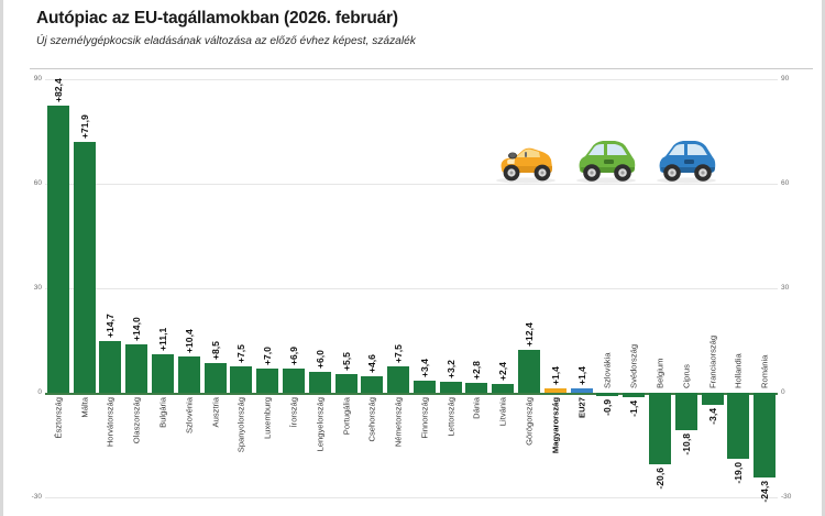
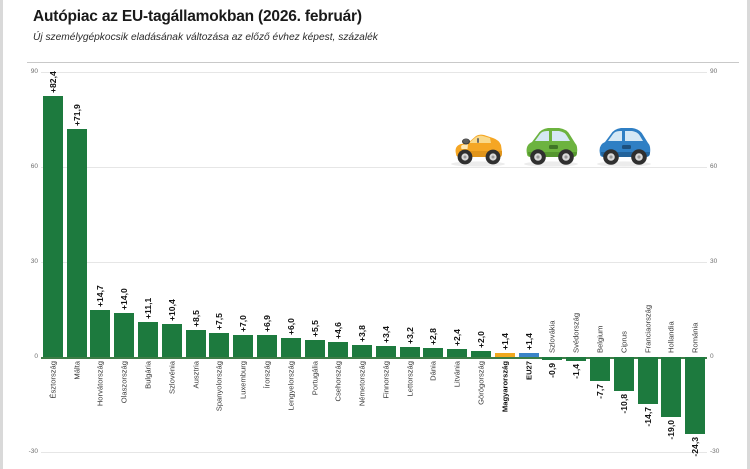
Németország: +7,5 -> +3,8
Görögország: +12,4 -> +2,0
Belgium: -20,6 -> -7,7
Franciaország: -3,4 -> -14,7
